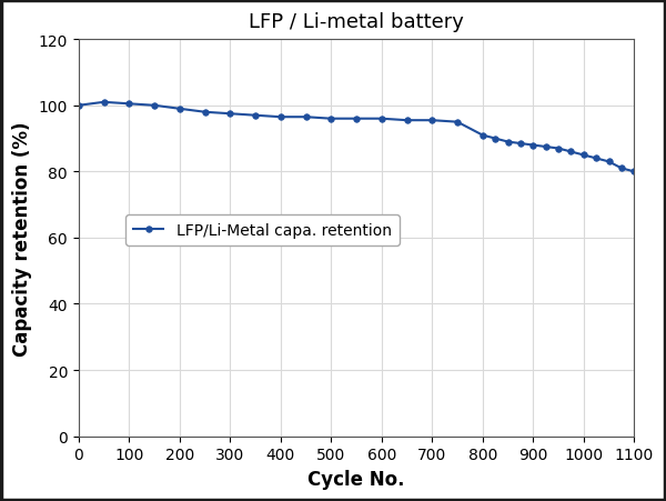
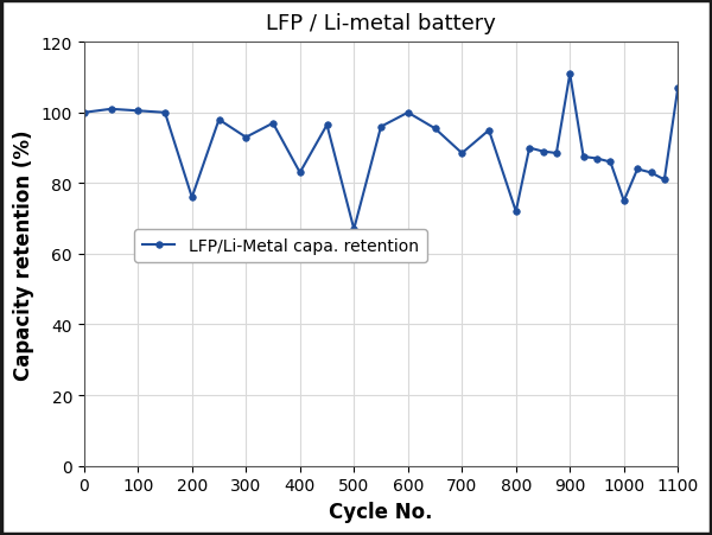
200: 99.0 -> 76.0
300: 97.5 -> 93.0
400: 96.5 -> 83.0
500: 96.0 -> 67.0
600: 96.0 -> 100.0
700: 95.5 -> 88.5
800: 91.0 -> 72.0
900: 88.0 -> 111.0
1000: 85.0 -> 75.0
1100: 80.0 -> 107.0
